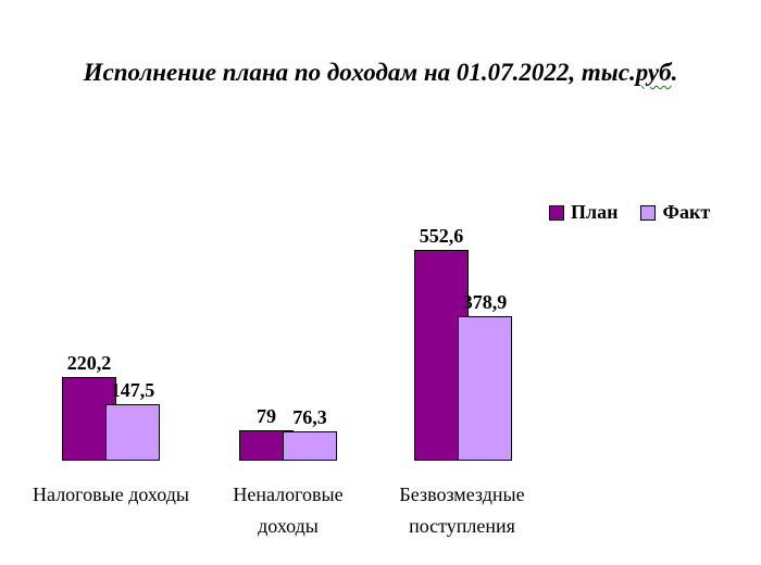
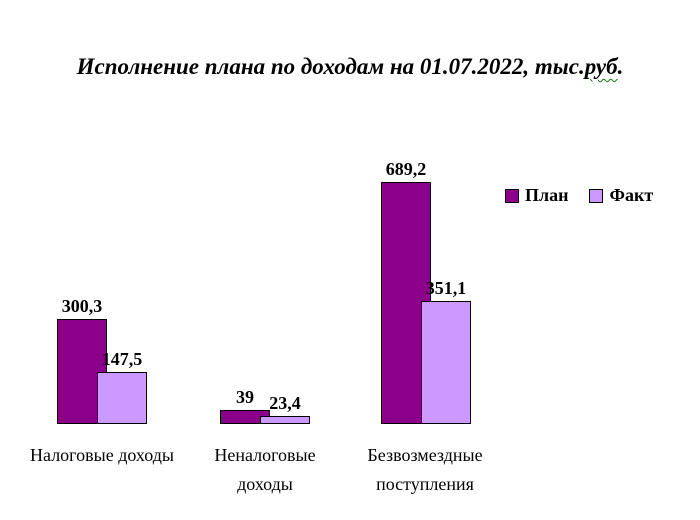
План/Налоговые доходы: 220,2 -> 300,3
План/Неналоговые доходы: 79 -> 39
Факт/Неналоговые доходы: 76,3 -> 23,4
План/Безвозмездные поступления: 552,6 -> 689,2
Факт/Безвозмездные поступления: 378,9 -> 351,1
